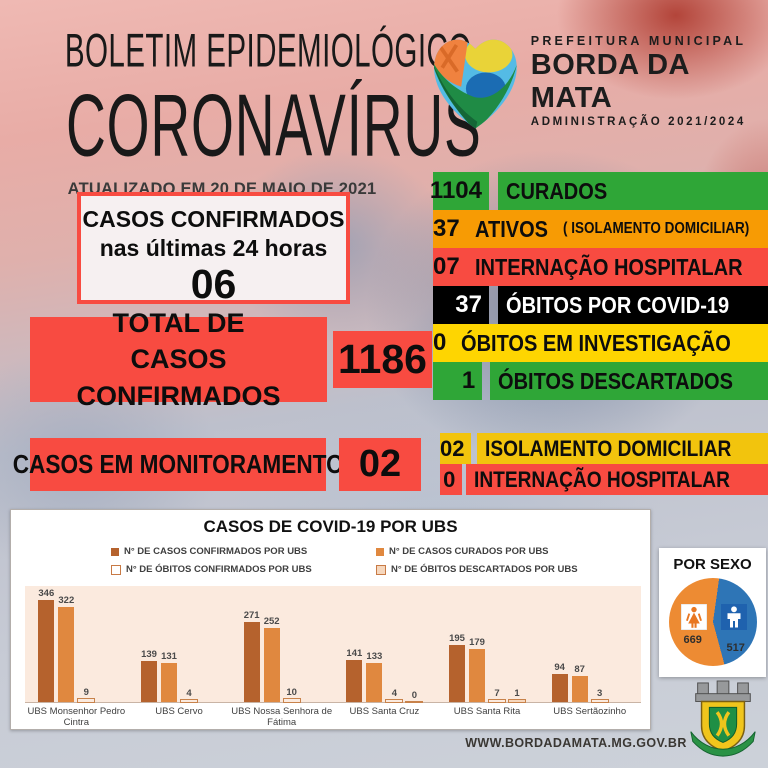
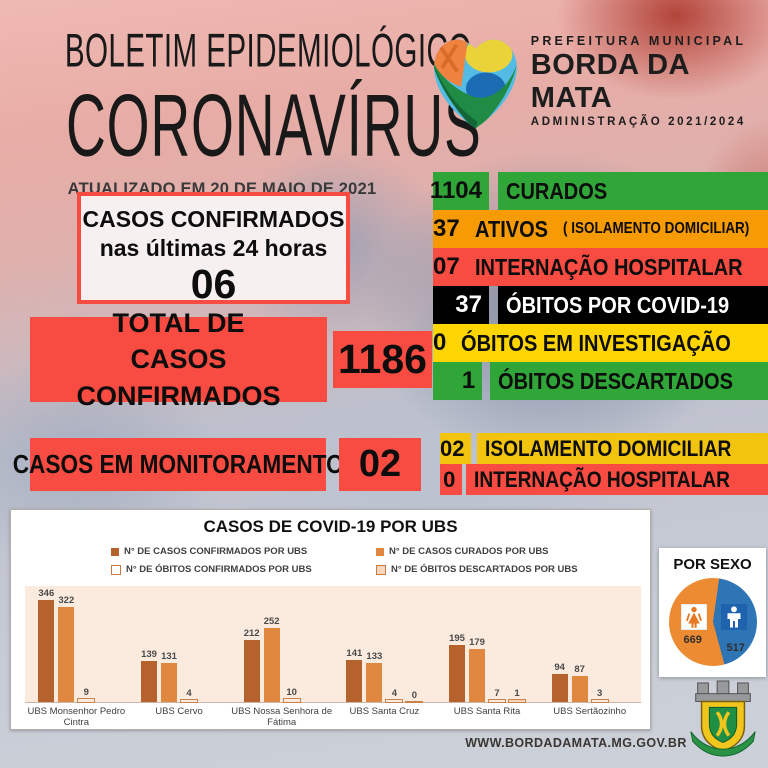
CASOS DE COVID-19 POR UBS/N° DE CASOS CONFIRMADOS POR UBS/UBS Nossa Senhora de Fátima: 271 -> 212
